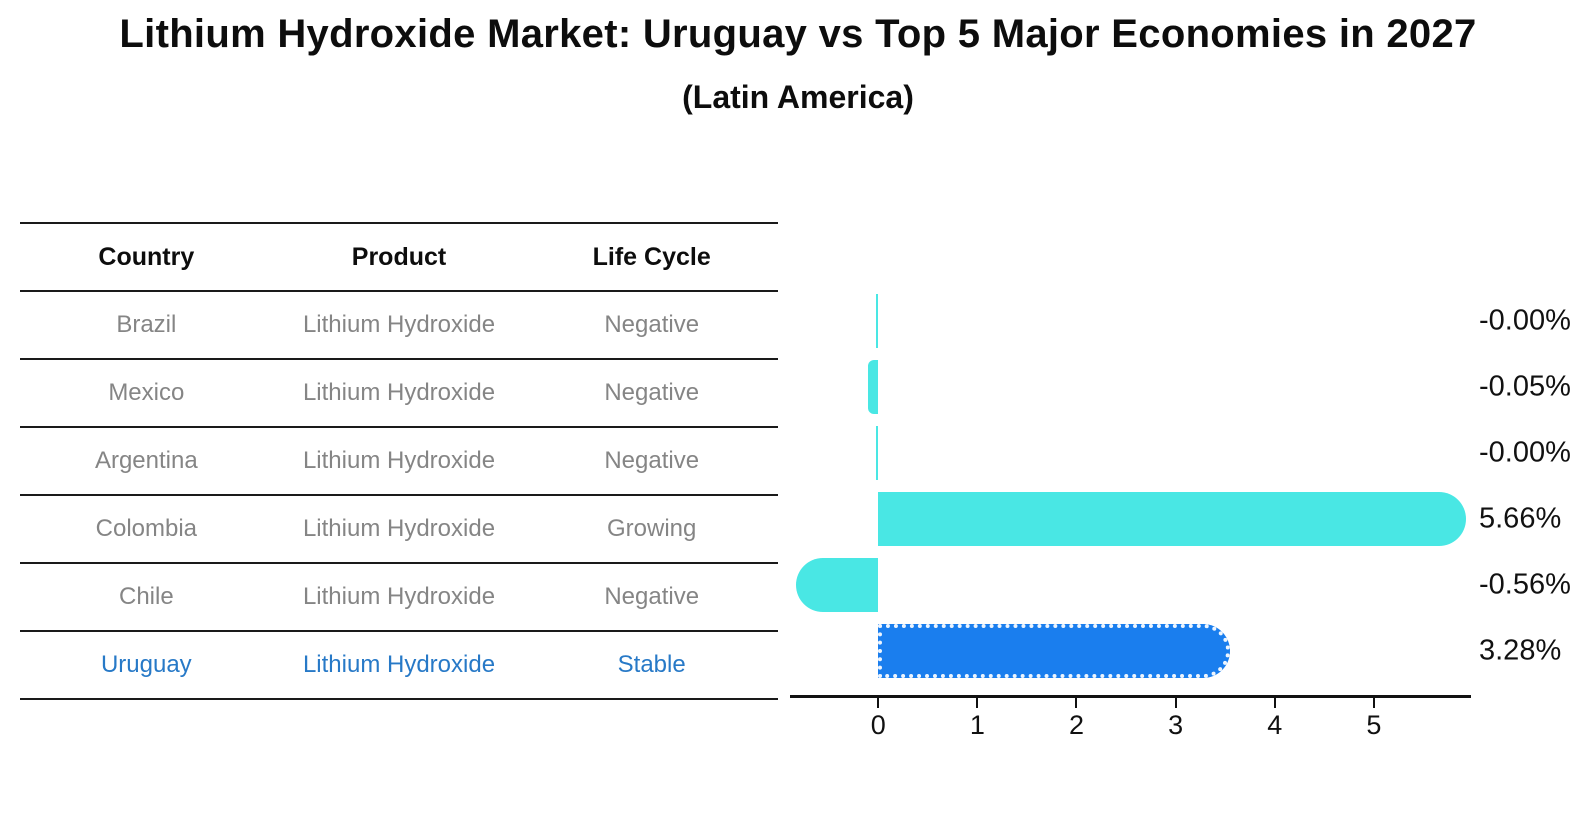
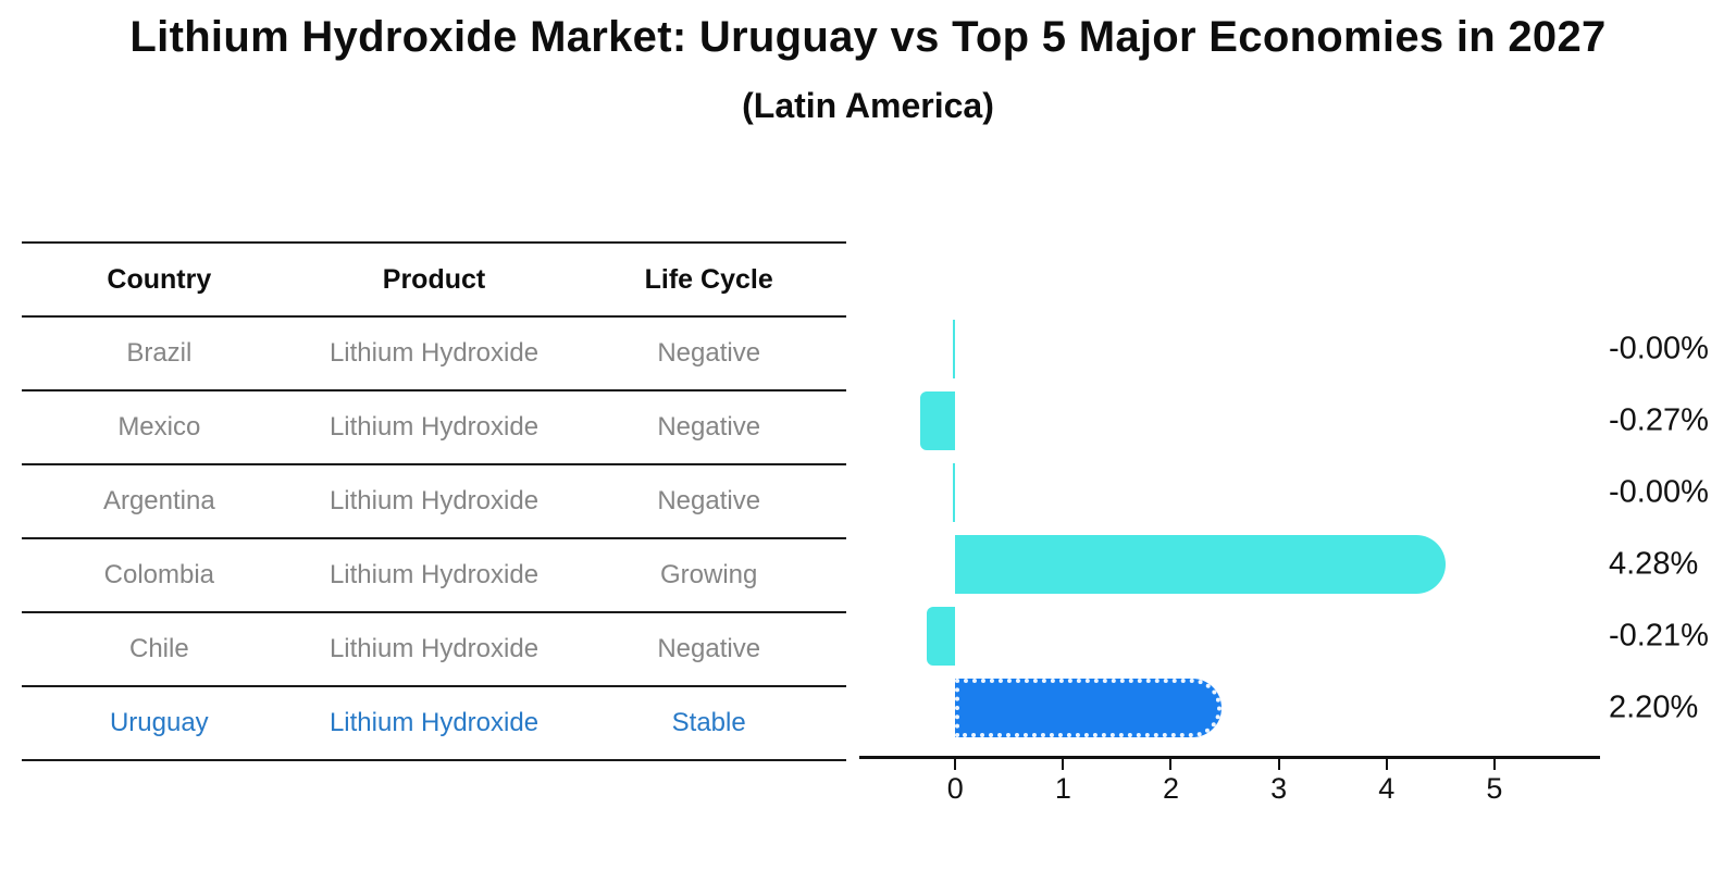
Mexico: -0.05% -> -0.27%
Colombia: 5.66% -> 4.28%
Chile: -0.56% -> -0.21%
Uruguay: 3.28% -> 2.20%
